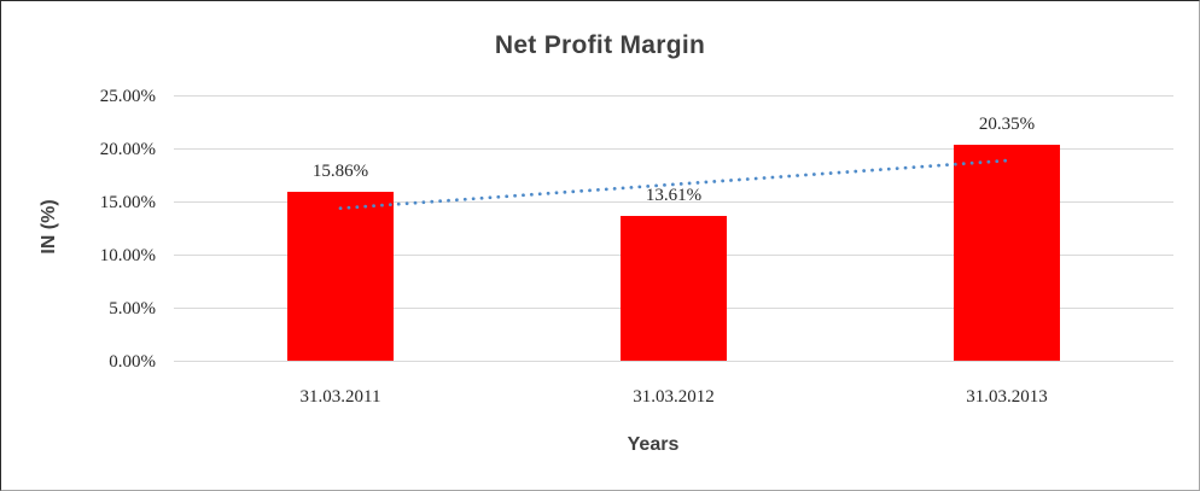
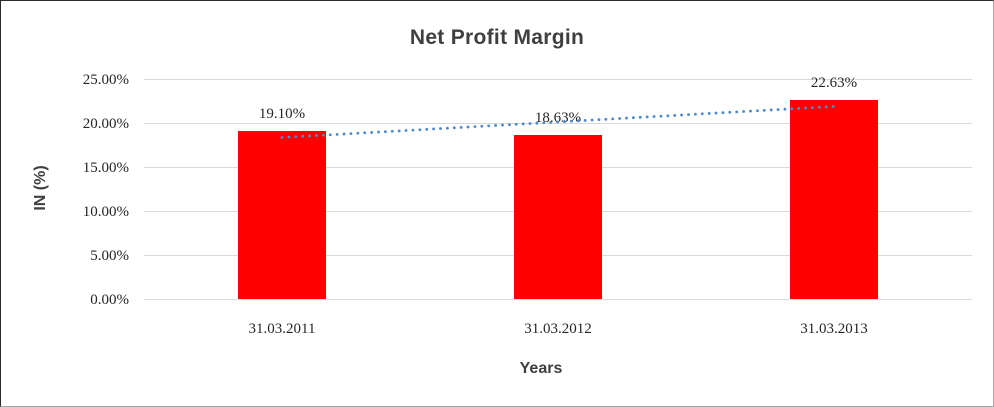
31.03.2011: 15.86% -> 19.10%
31.03.2012: 13.61% -> 18.63%
31.03.2013: 20.35% -> 22.63%
